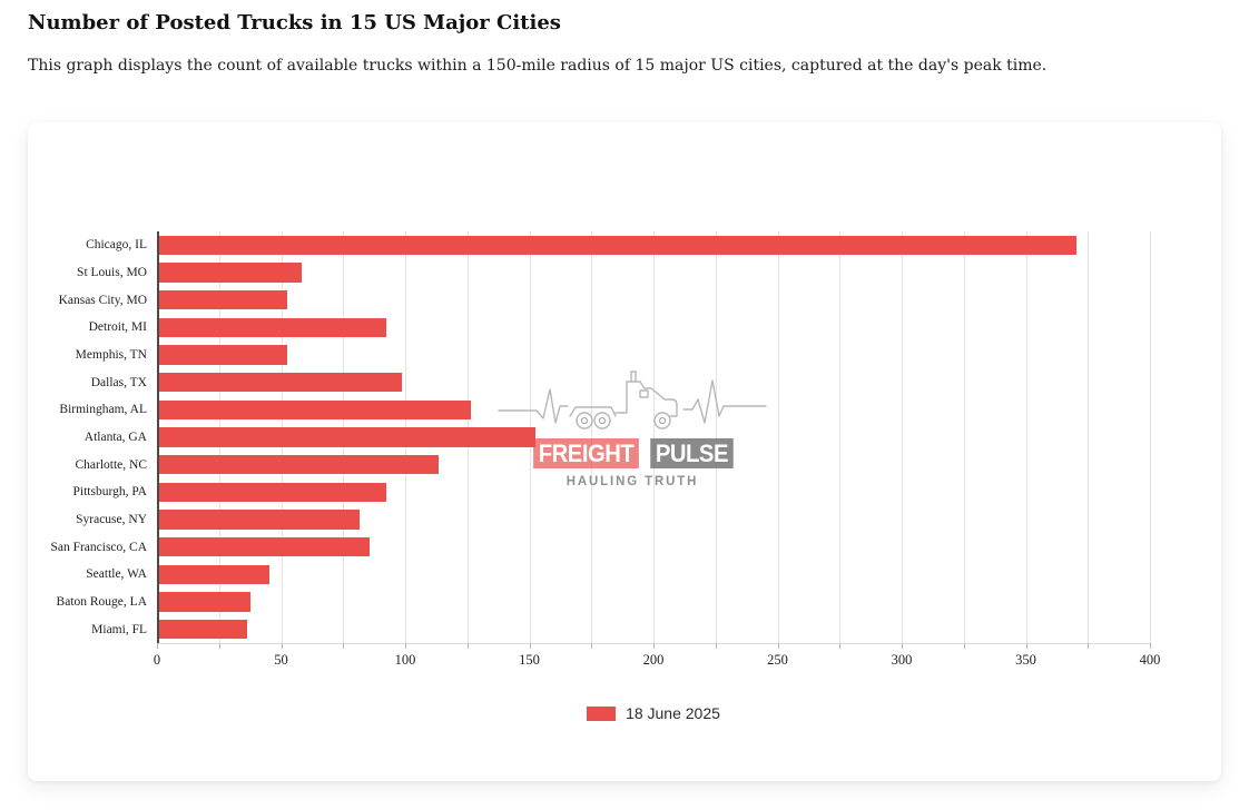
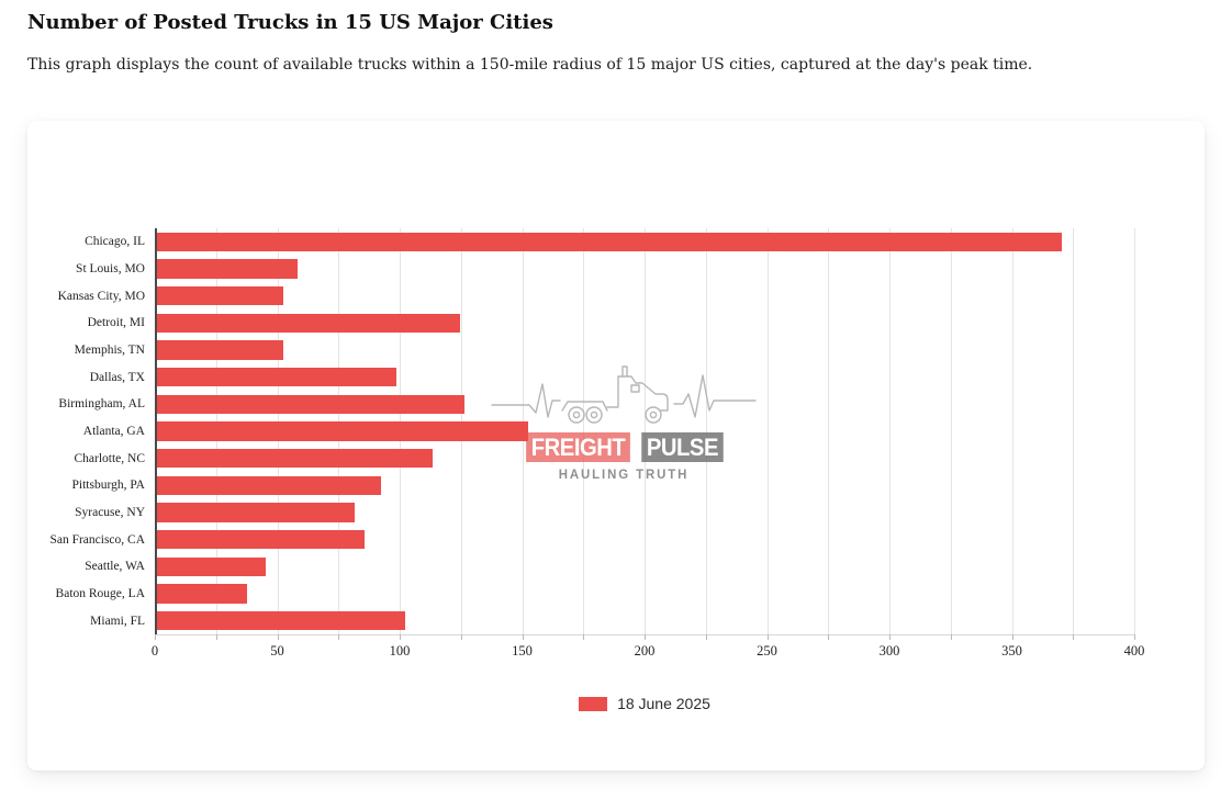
Detroit, MI: 92 -> 124
Miami, FL: 36 -> 102
